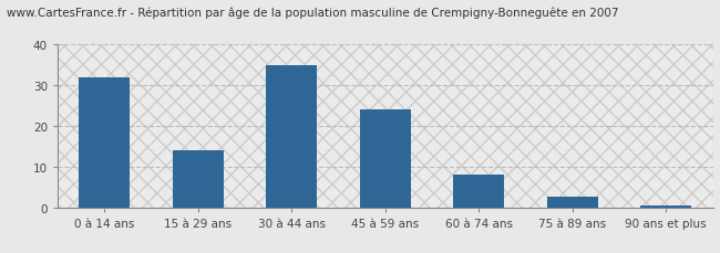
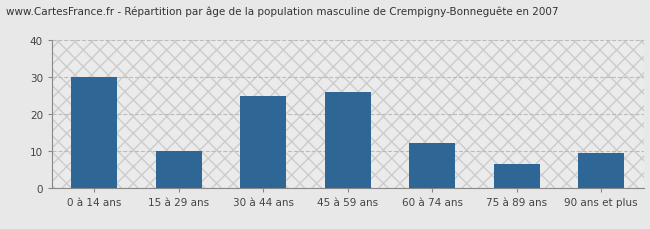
0 à 14 ans: 32.0 -> 30.0
15 à 29 ans: 14.0 -> 10.0
30 à 44 ans: 35.0 -> 25.0
45 à 59 ans: 24.0 -> 26.0
60 à 74 ans: 8.0 -> 12.0
75 à 89 ans: 2.5 -> 6.5
90 ans et plus: 0.4 -> 9.5
